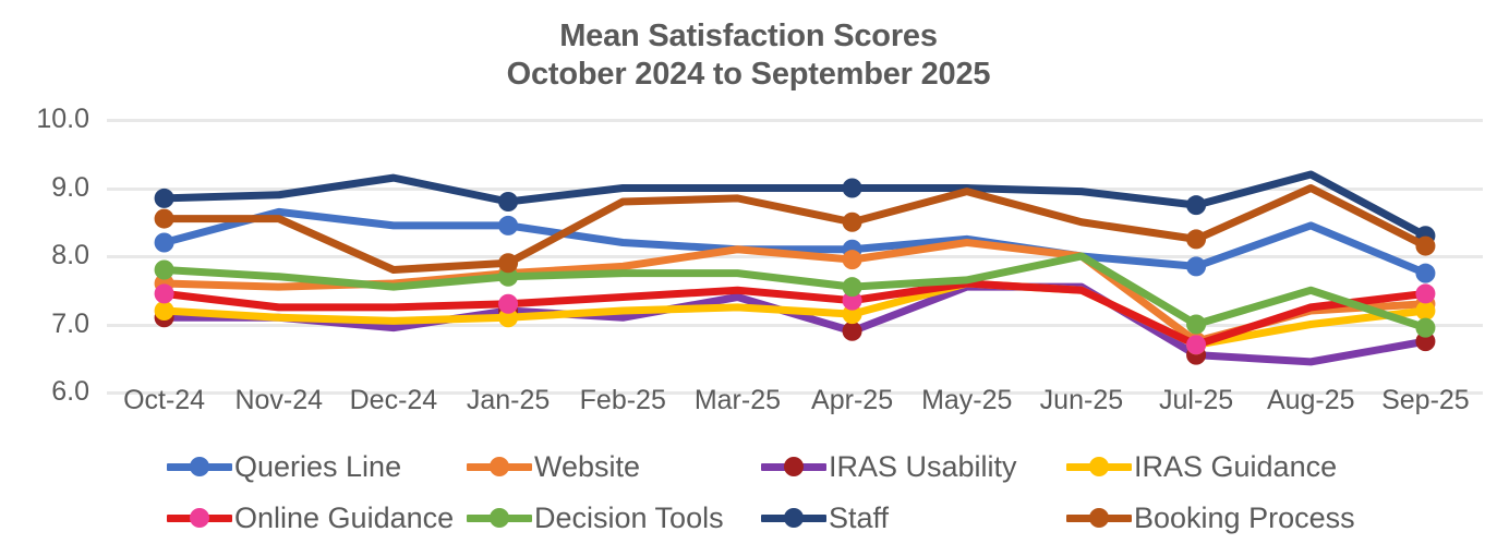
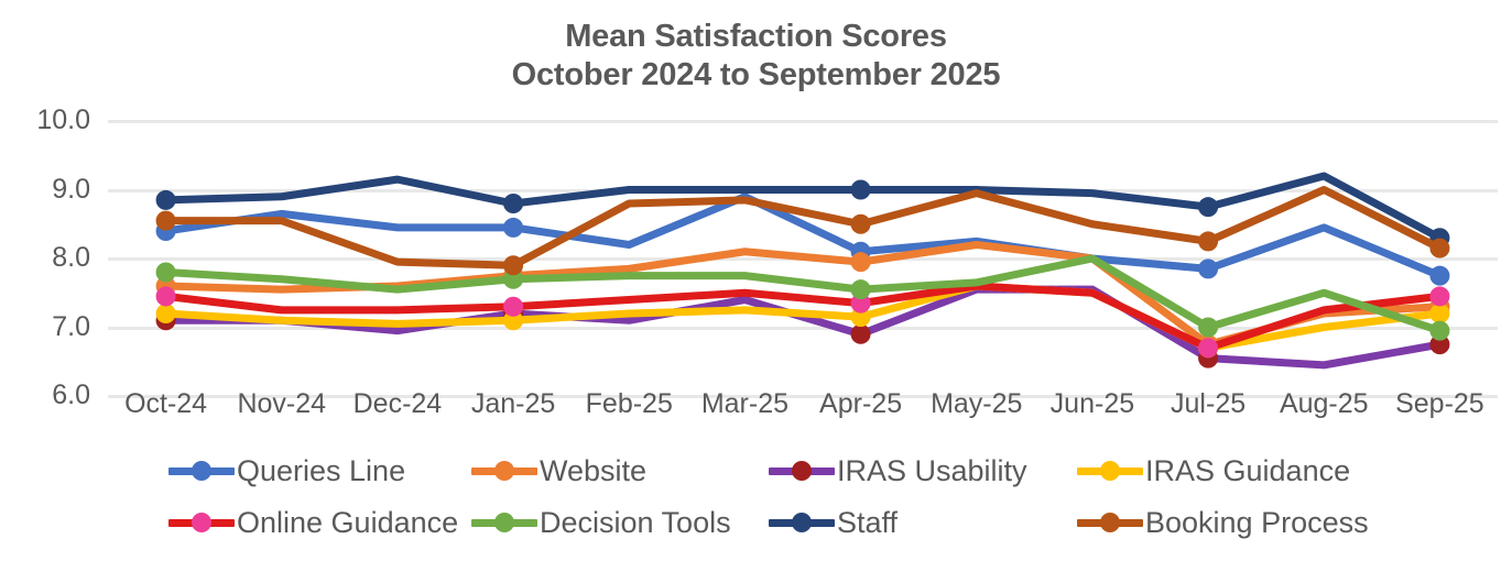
Queries Line/Oct-24: 8.2 -> 8.4
Booking Process/Dec-24: 7.8 -> 8.0
Queries Line/Mar-25: 8.1 -> 8.9
